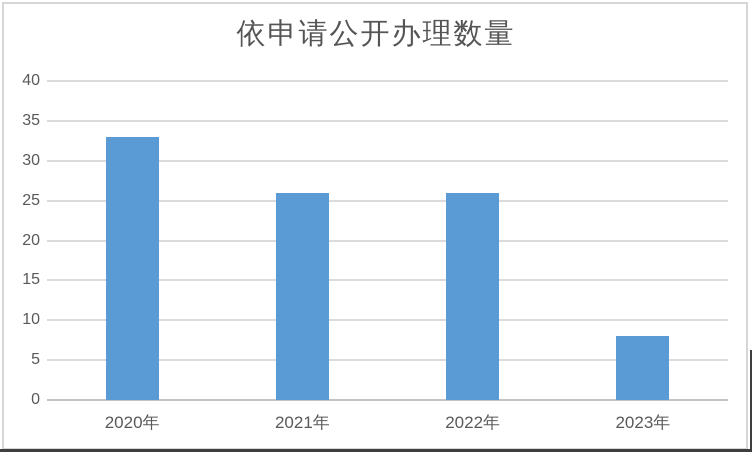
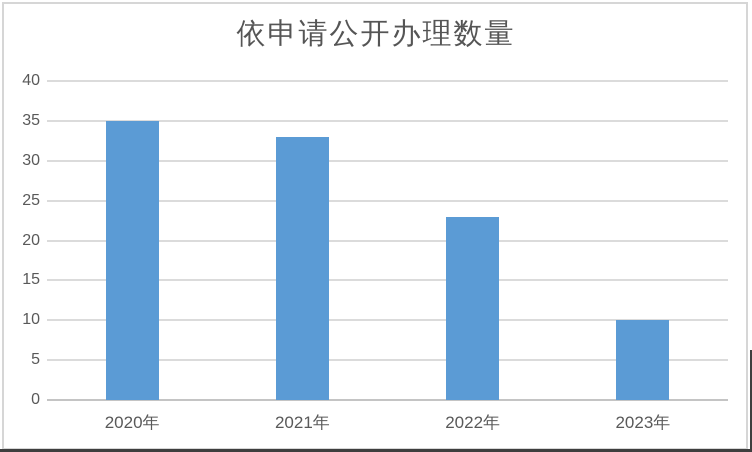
2020年: 33 -> 35
2021年: 26 -> 33
2022年: 26 -> 23
2023年: 8 -> 10
